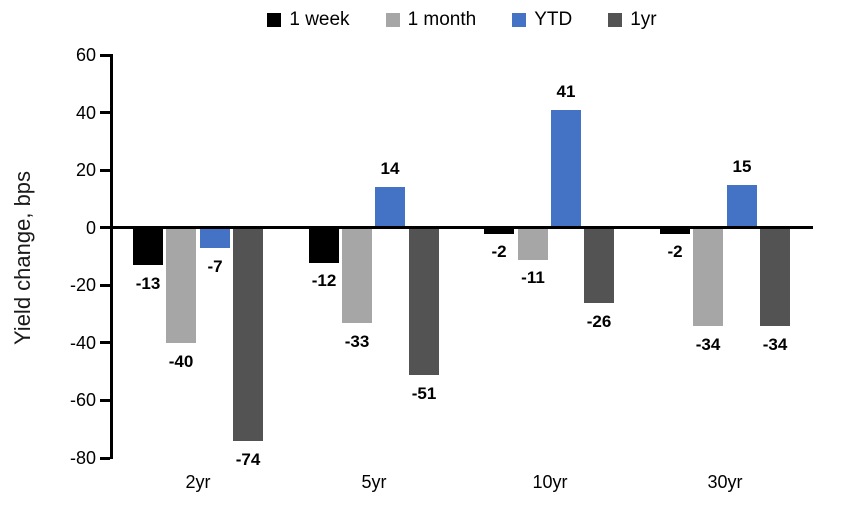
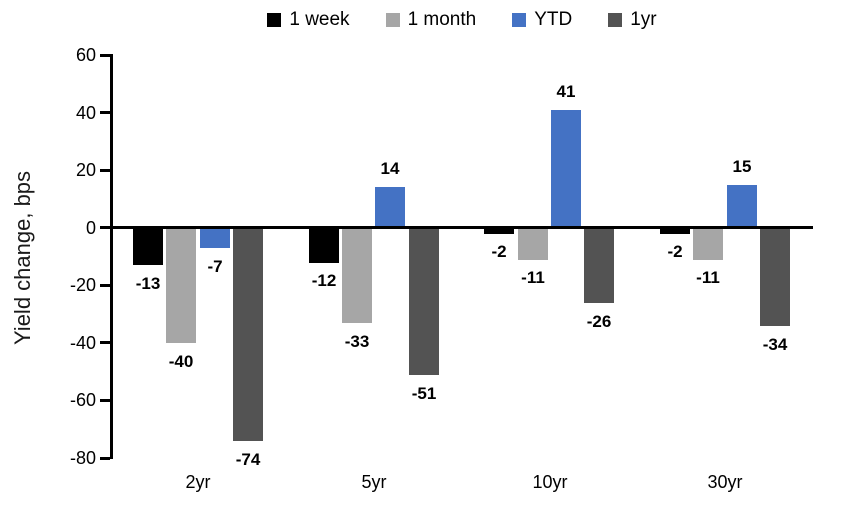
1 month/30yr: -34 -> -11
